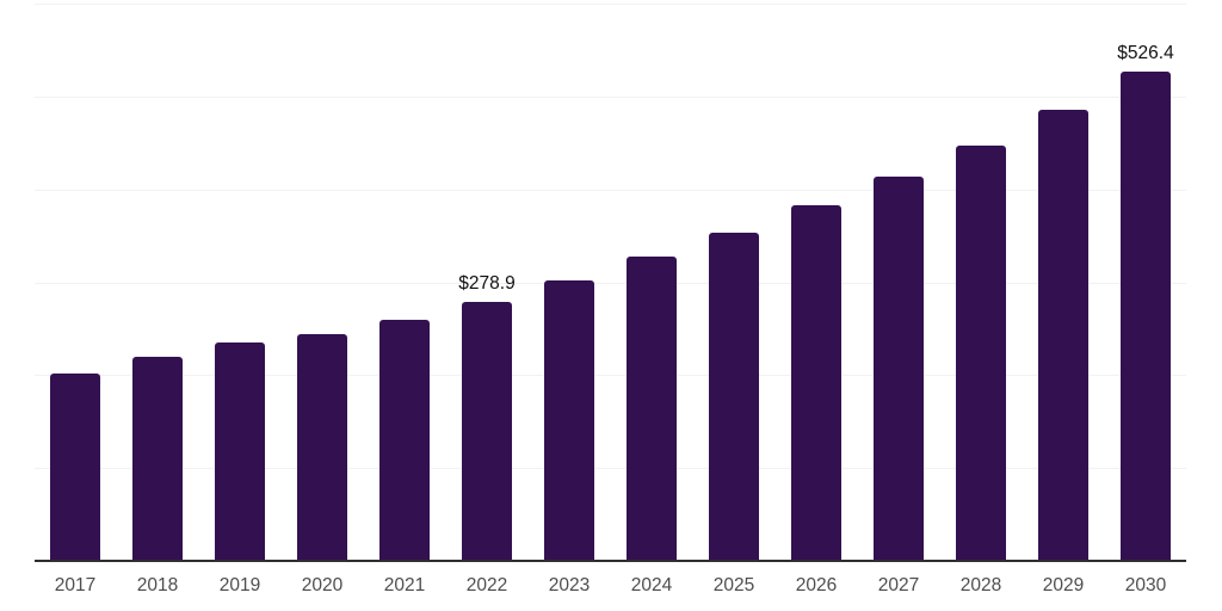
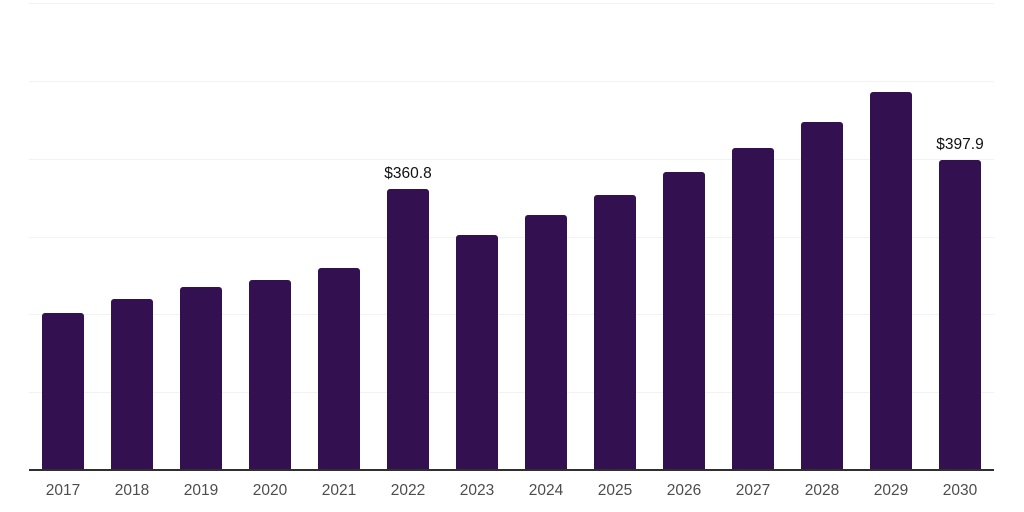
2022: $278.9 -> $360.8
2030: $526.4 -> $397.9
